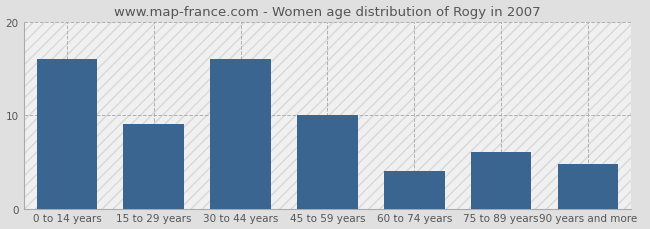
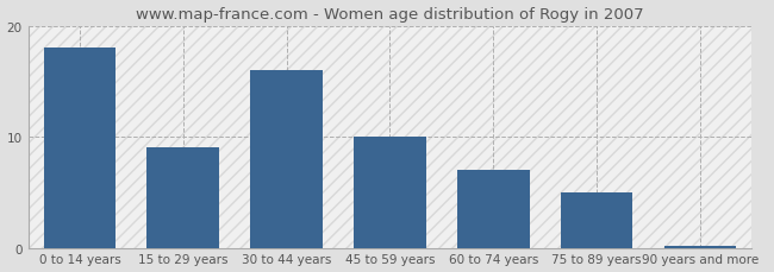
0 to 14 years: 16.0 -> 18.0
60 to 74 years: 4.0 -> 7.0
75 to 89 years: 6.0 -> 5.0
90 years and more: 4.8 -> 0.2
